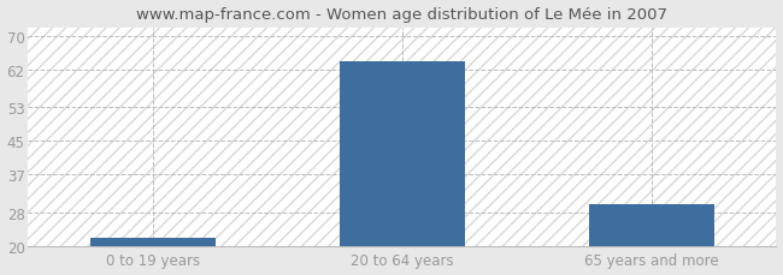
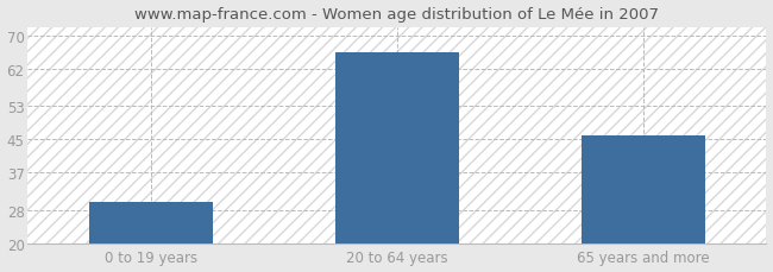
0 to 19 years: 22 -> 30
20 to 64 years: 64 -> 66
65 years and more: 30 -> 46
